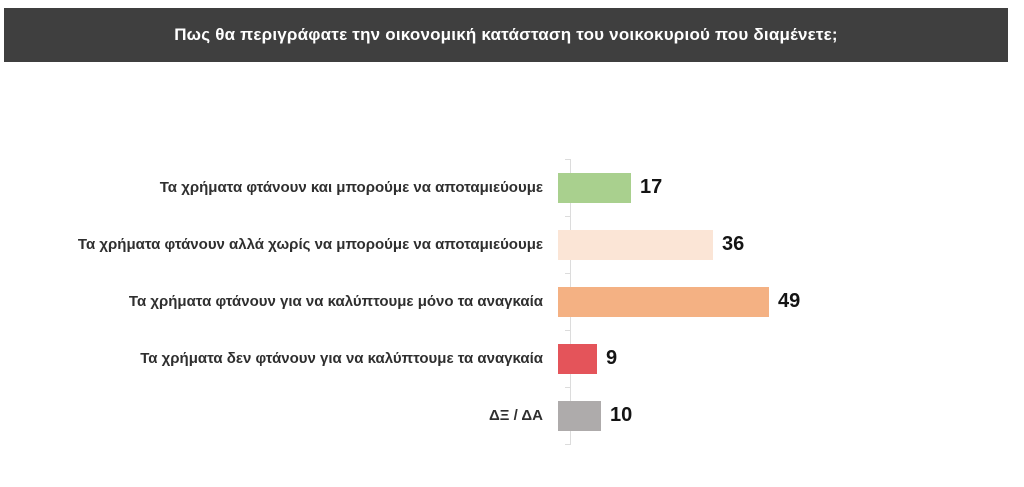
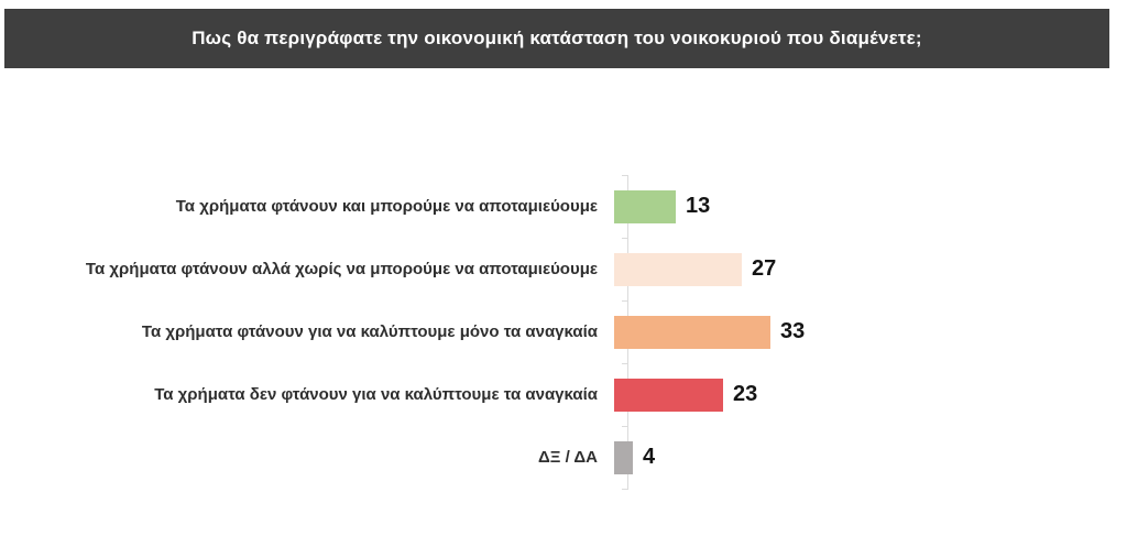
Τα χρήματα φτάνουν και μπορούμε να αποταμιεύουμε: 17 -> 13
Τα χρήματα φτάνουν αλλά χωρίς να μπορούμε να αποταμιεύουμε: 36 -> 27
Τα χρήματα φτάνουν για να καλύπτουμε μόνο τα αναγκαία: 49 -> 33
Τα χρήματα δεν φτάνουν για να καλύπτουμε τα αναγκαία: 9 -> 23
ΔΞ / ΔΑ: 10 -> 4
